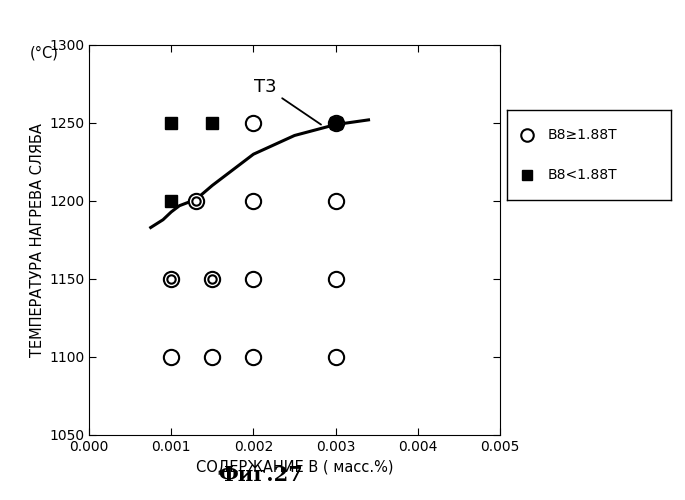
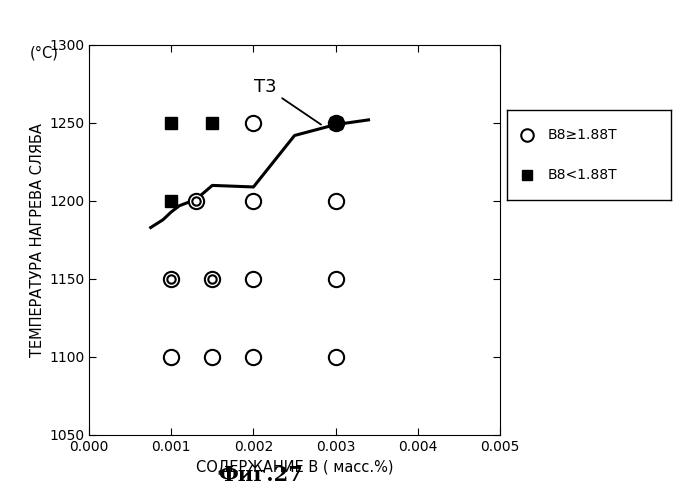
0.002: 1230 -> 1209
